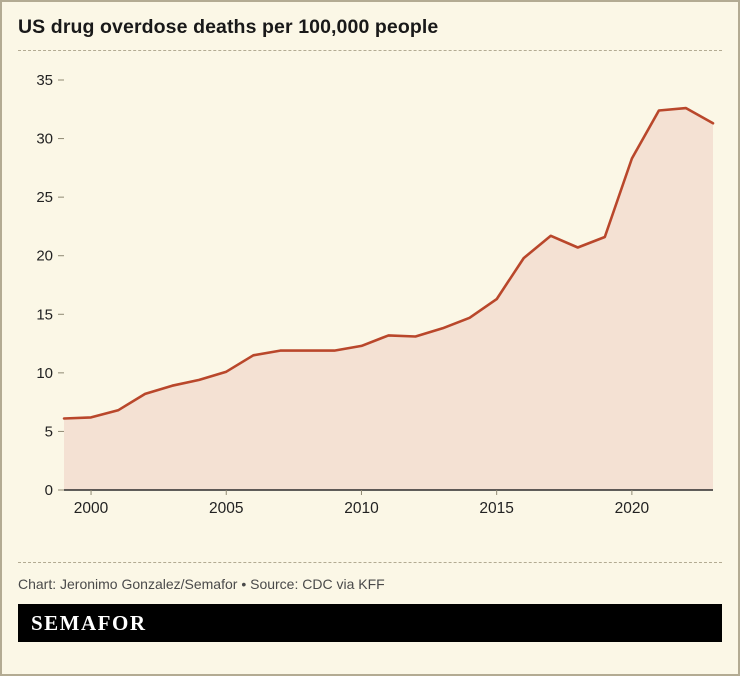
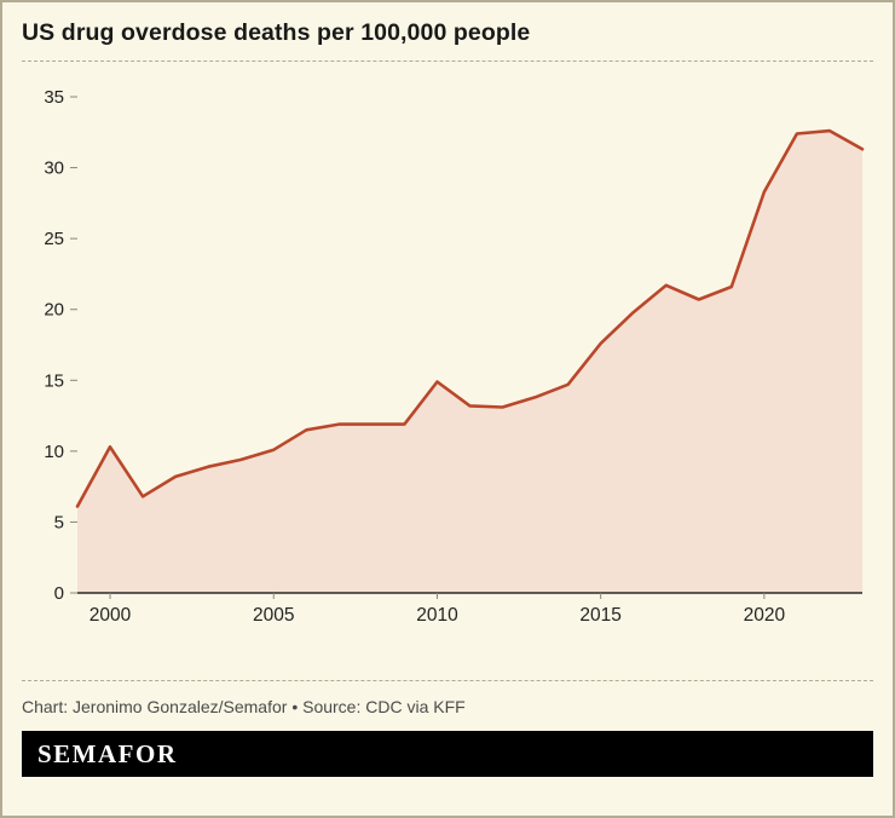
2000: 6.2 -> 10.3
2010: 12.3 -> 14.9
2015: 16.3 -> 17.6
